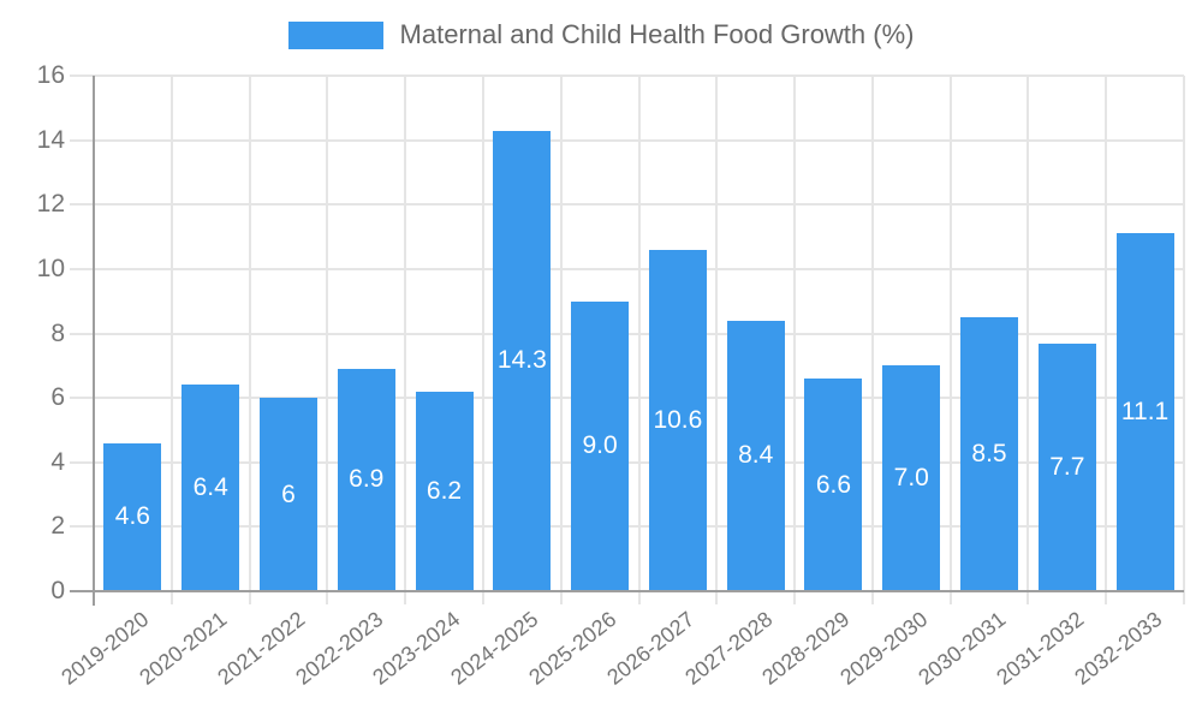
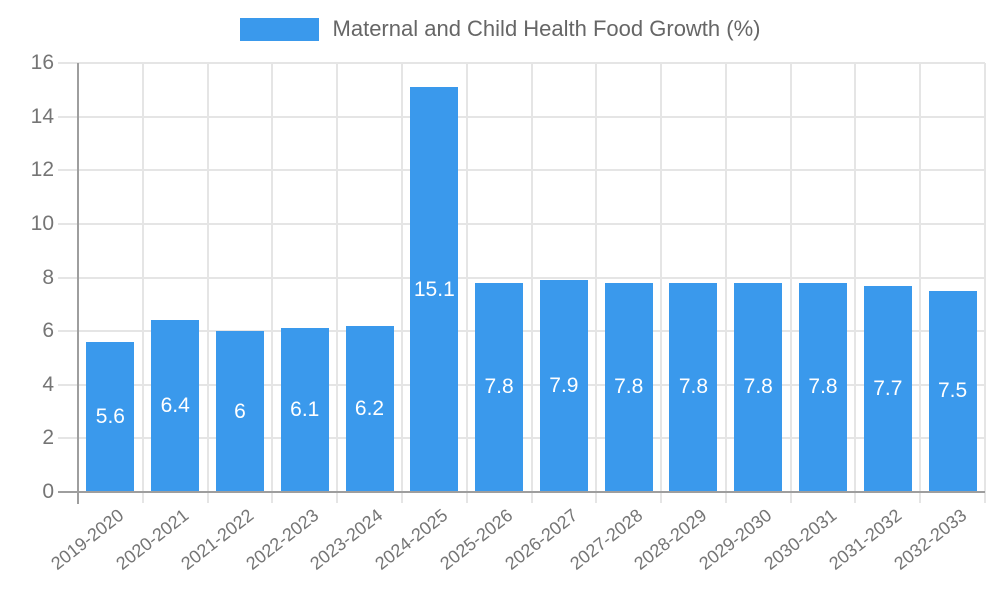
2019-2020: 4.6 -> 5.6
2022-2023: 6.9 -> 6.1
2024-2025: 14.3 -> 15.1
2025-2026: 9.0 -> 7.8
2026-2027: 10.6 -> 7.9
2027-2028: 8.4 -> 7.8
2028-2029: 6.6 -> 7.8
2029-2030: 7.0 -> 7.8
2030-2031: 8.5 -> 7.8
2032-2033: 11.1 -> 7.5
